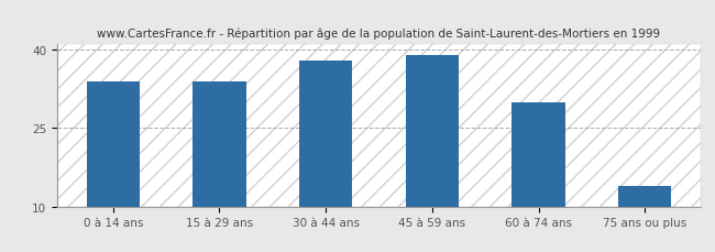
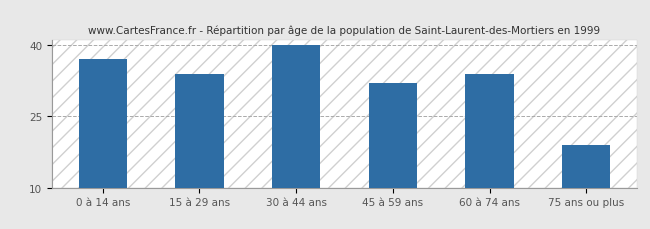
0 à 14 ans: 34 -> 37
30 à 44 ans: 38 -> 40
45 à 59 ans: 39 -> 32
60 à 74 ans: 30 -> 34
75 ans ou plus: 14 -> 19
